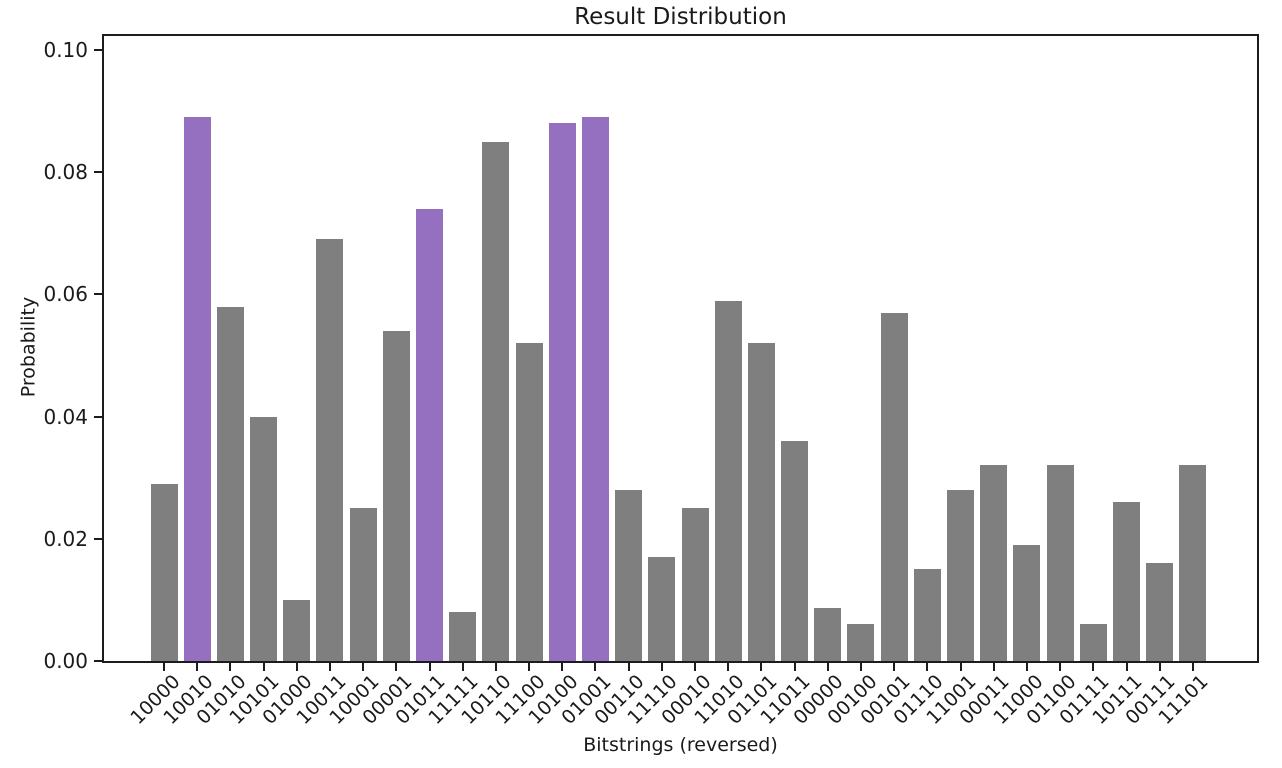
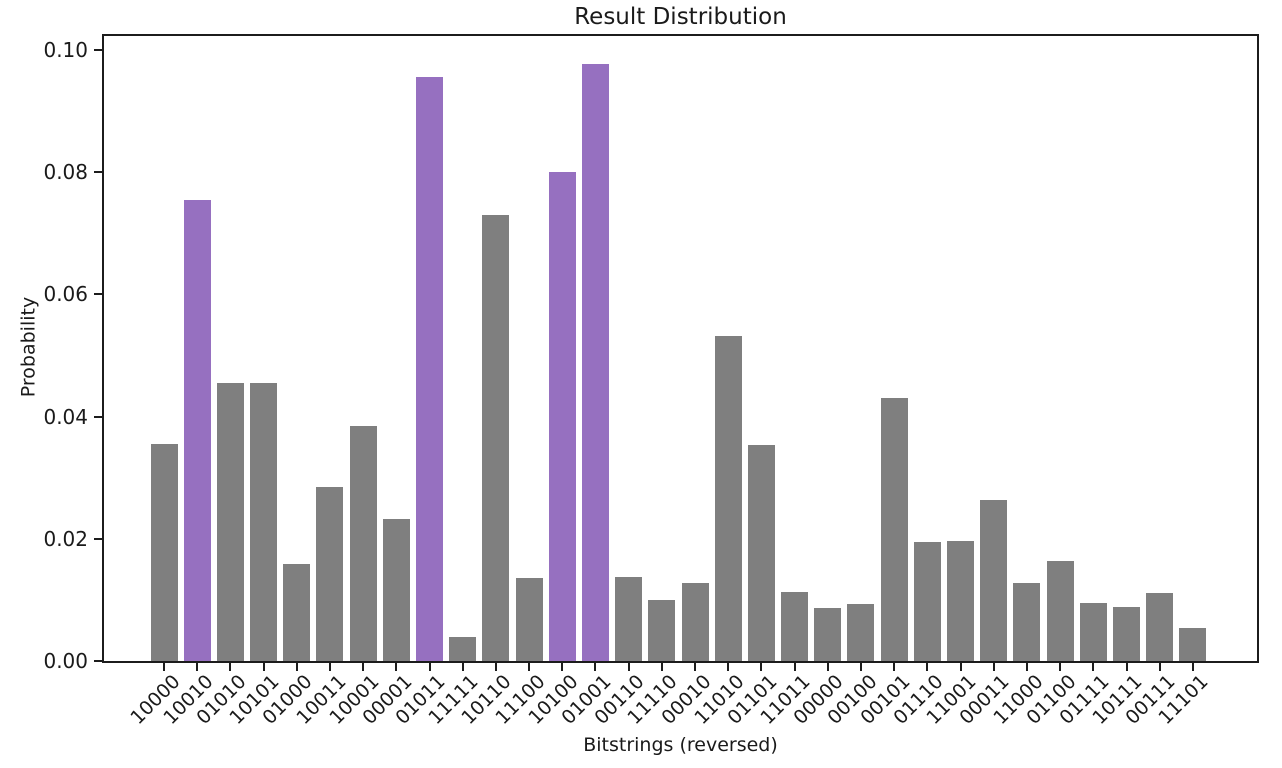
10000: 0.029 -> 0.035
10010: 0.089 -> 0.075
01010: 0.058 -> 0.045
10101: 0.040 -> 0.045
01000: 0.010 -> 0.016
10011: 0.069 -> 0.029
10001: 0.025 -> 0.038
00001: 0.054 -> 0.023
01011: 0.074 -> 0.096
11111: 0.008 -> 0.004
10110: 0.085 -> 0.073
11100: 0.052 -> 0.014
10100: 0.088 -> 0.080
01001: 0.089 -> 0.098
00110: 0.028 -> 0.014
11110: 0.017 -> 0.010
00010: 0.025 -> 0.013
11010: 0.059 -> 0.053
01101: 0.052 -> 0.035
11011: 0.036 -> 0.011
00100: 0.006 -> 0.009
00101: 0.057 -> 0.043
01110: 0.015 -> 0.019
11001: 0.028 -> 0.020
00011: 0.032 -> 0.026
11000: 0.019 -> 0.013
01100: 0.032 -> 0.016
01111: 0.006 -> 0.009
10111: 0.026 -> 0.009
00111: 0.016 -> 0.011
11101: 0.032 -> 0.005
